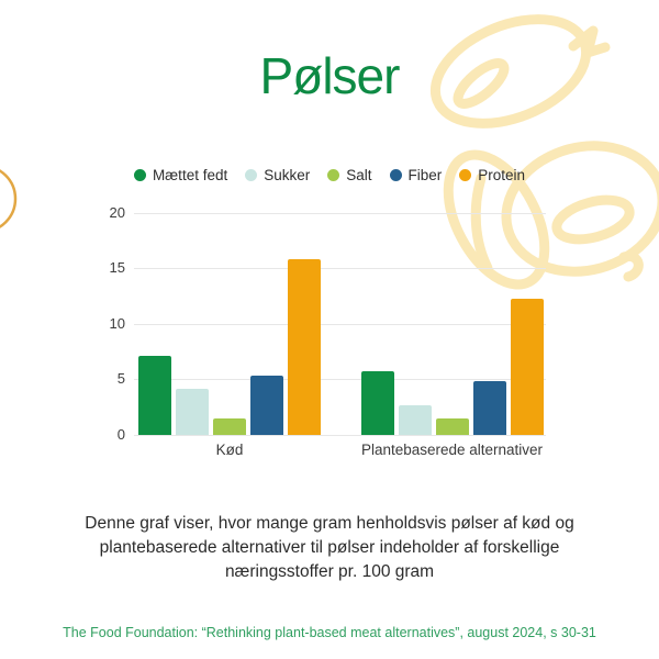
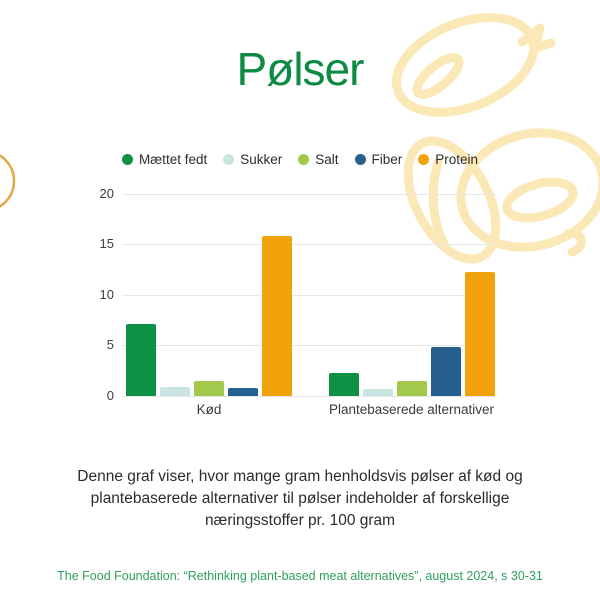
Sukker/Kød: 4.1 -> 0.9
Fiber/Kød: 5.3 -> 0.8
Mættet fedt/Plantebaserede alternativer: 5.7 -> 2.3
Sukker/Plantebaserede alternativer: 2.7 -> 0.7
